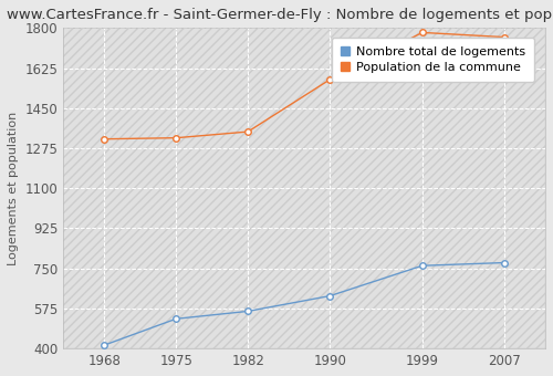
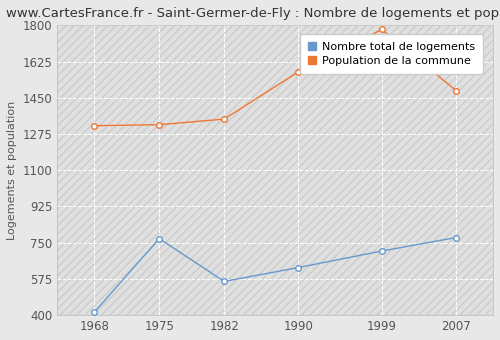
Nombre total de logements/1975: 530 -> 770
Nombre total de logements/1999: 762 -> 710
Population de la commune/2007: 1760 -> 1485
